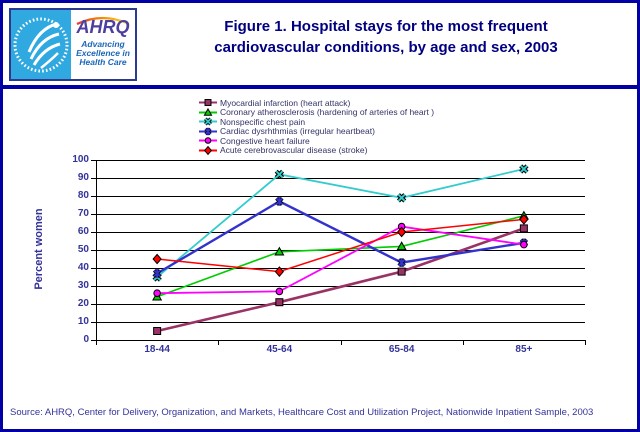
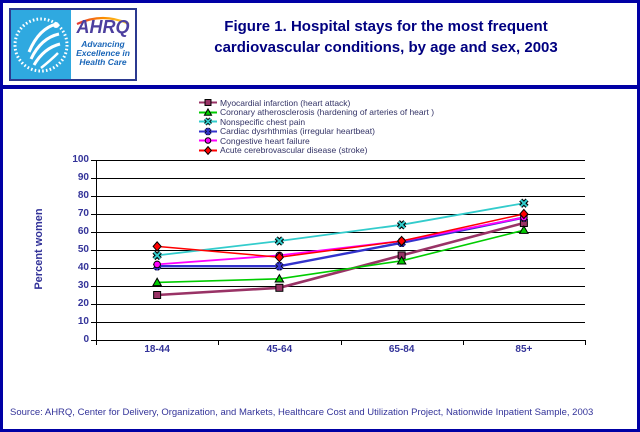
Myocardial infarction (heart attack)/18-44: 5 -> 25
Coronary atherosclerosis (hardening of arteries of heart )/18-44: 24 -> 32
Nonspecific chest pain/18-44: 35 -> 47
Cardiac dysrhthmias (irregular heartbeat)/18-44: 37 -> 41
Congestive heart failure/18-44: 26 -> 42
Acute cerebrovascular disease (stroke)/18-44: 45 -> 52
Myocardial infarction (heart attack)/45-64: 21 -> 29
Coronary atherosclerosis (hardening of arteries of heart )/45-64: 49 -> 34
Nonspecific chest pain/45-64: 92 -> 55
Cardiac dysrhthmias (irregular heartbeat)/45-64: 77 -> 41
Congestive heart failure/45-64: 27 -> 47
Acute cerebrovascular disease (stroke)/45-64: 38 -> 46
Myocardial infarction (heart attack)/65-84: 38 -> 47
Coronary atherosclerosis (hardening of arteries of heart )/65-84: 52 -> 44
Nonspecific chest pain/65-84: 79 -> 64
Cardiac dysrhthmias (irregular heartbeat)/65-84: 43 -> 54
Congestive heart failure/65-84: 63 -> 55
Acute cerebrovascular disease (stroke)/65-84: 60 -> 55
Myocardial infarction (heart attack)/85+: 62 -> 65
Coronary atherosclerosis (hardening of arteries of heart )/85+: 69 -> 61
Nonspecific chest pain/85+: 95 -> 76
Cardiac dysrhthmias (irregular heartbeat)/85+: 54 -> 68
Congestive heart failure/85+: 53 -> 68
Acute cerebrovascular disease (stroke)/85+: 67 -> 70
